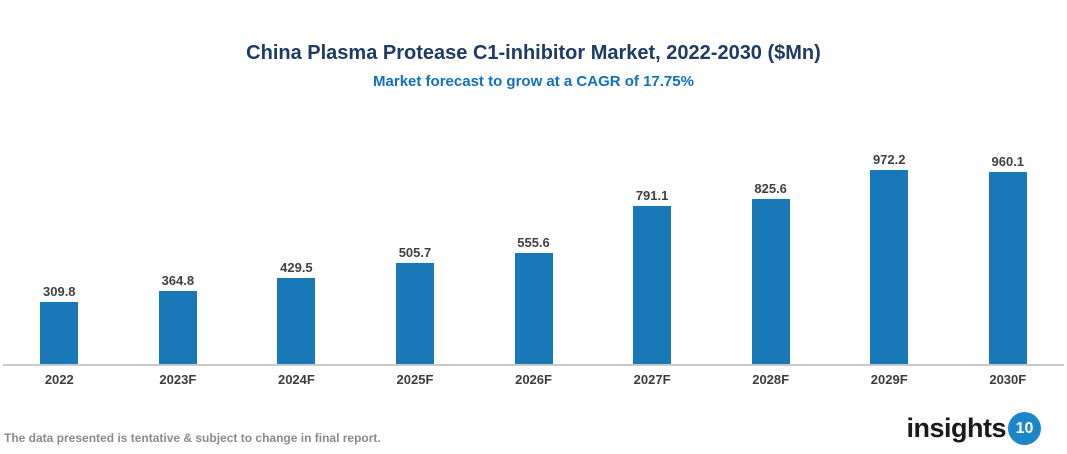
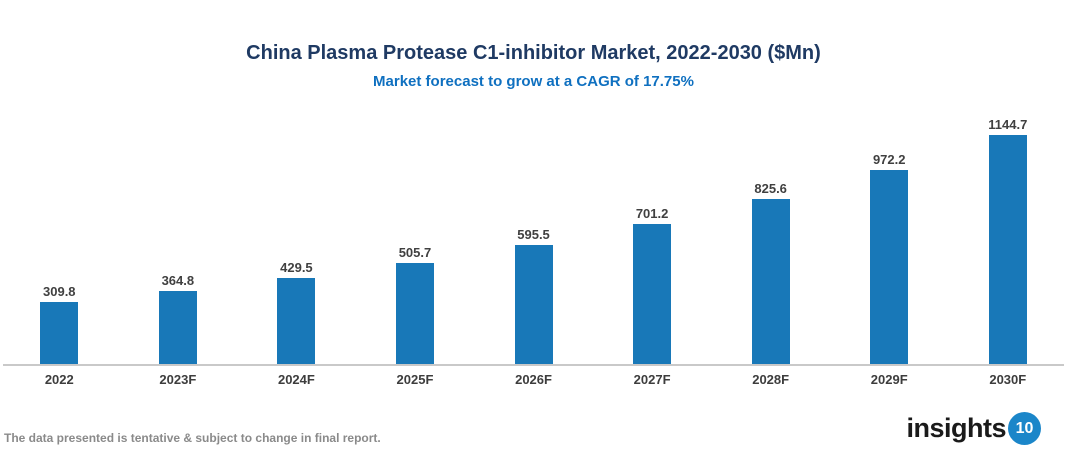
2026F: 555.6 -> 595.5
2027F: 791.1 -> 701.2
2030F: 960.1 -> 1144.7
